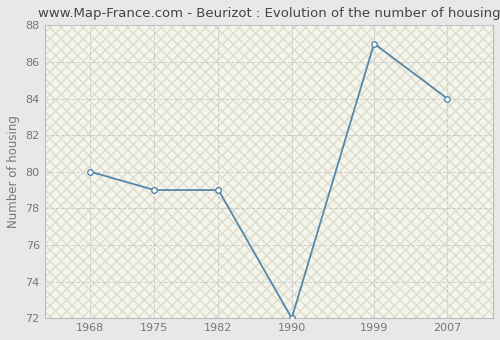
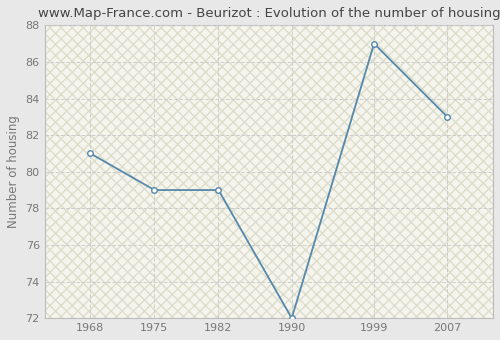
1968: 80 -> 81
2007: 84 -> 83
